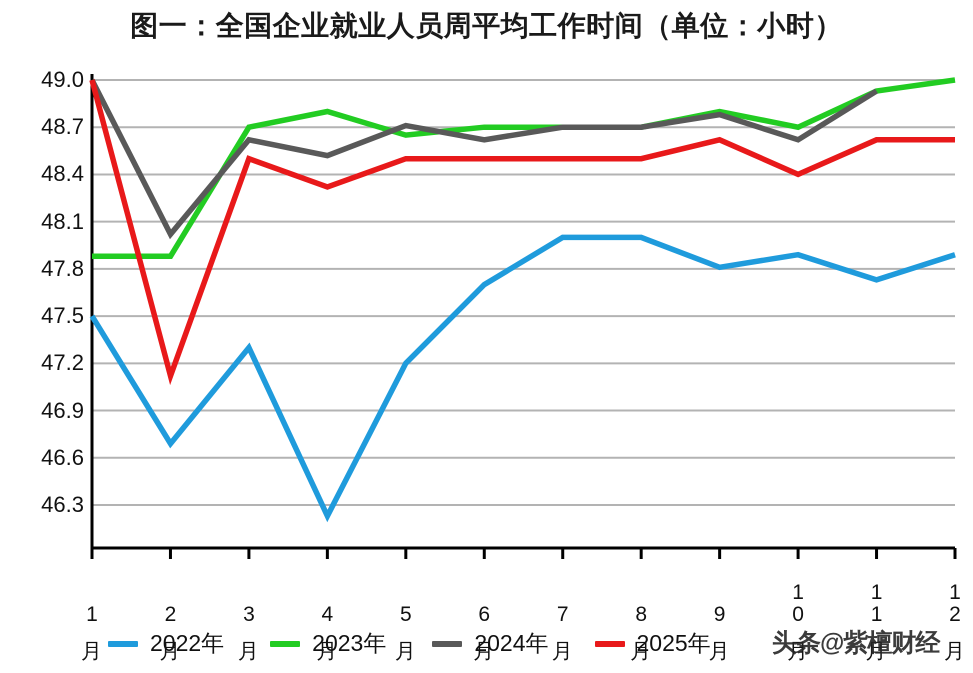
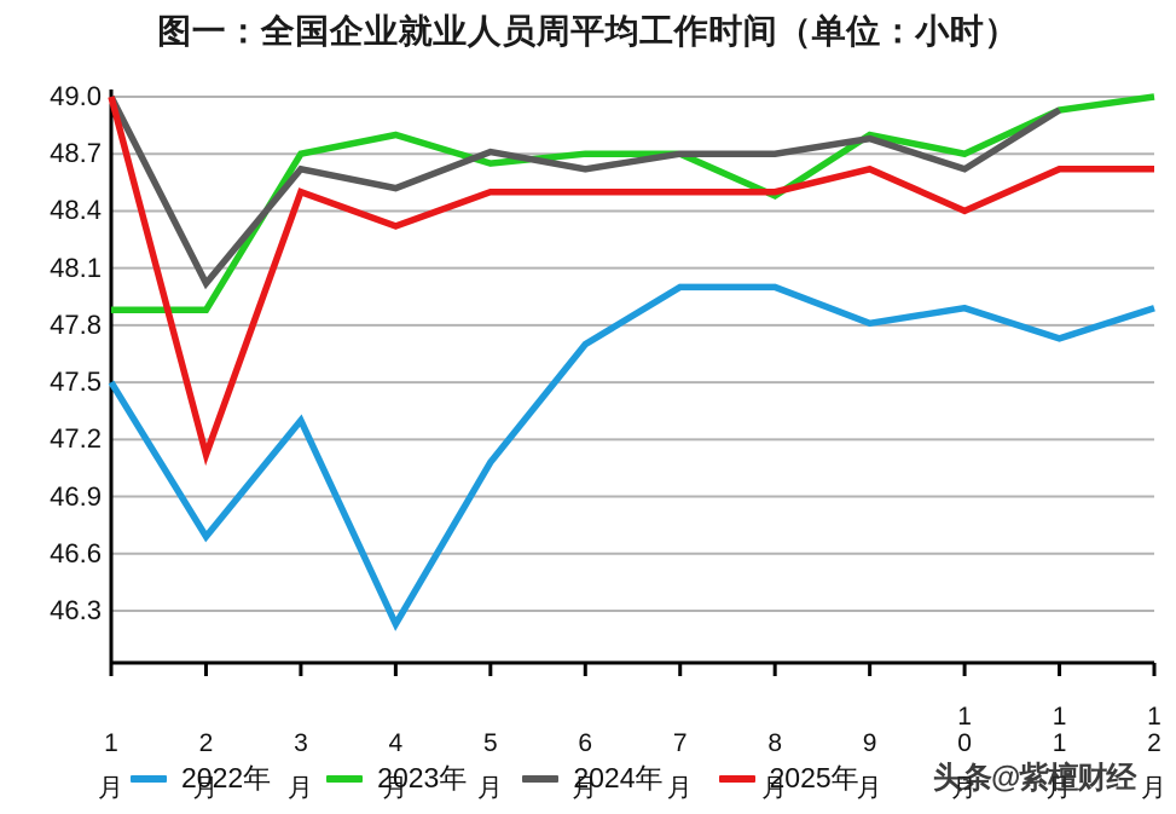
2022年/5月: 47.20 -> 47.08
2023年/8月: 48.70 -> 48.48
